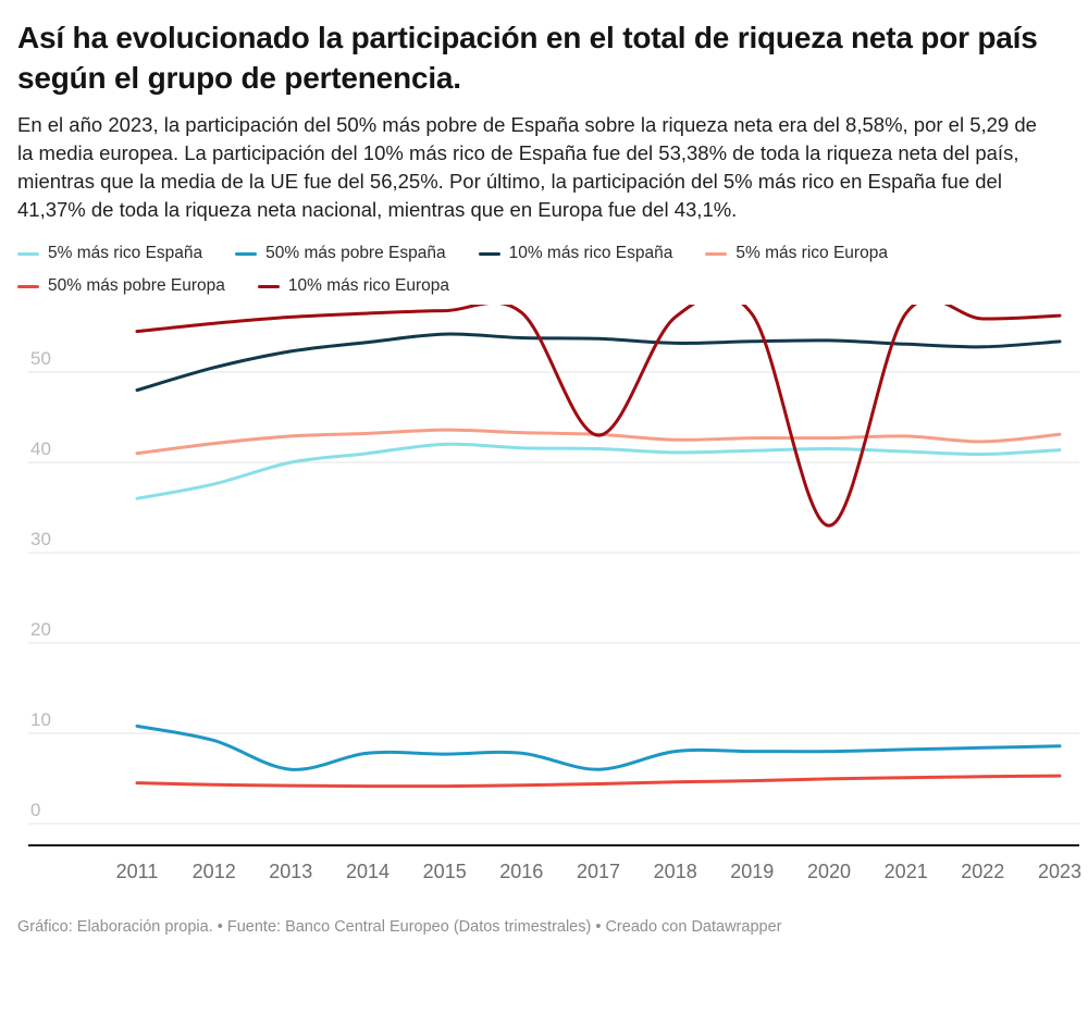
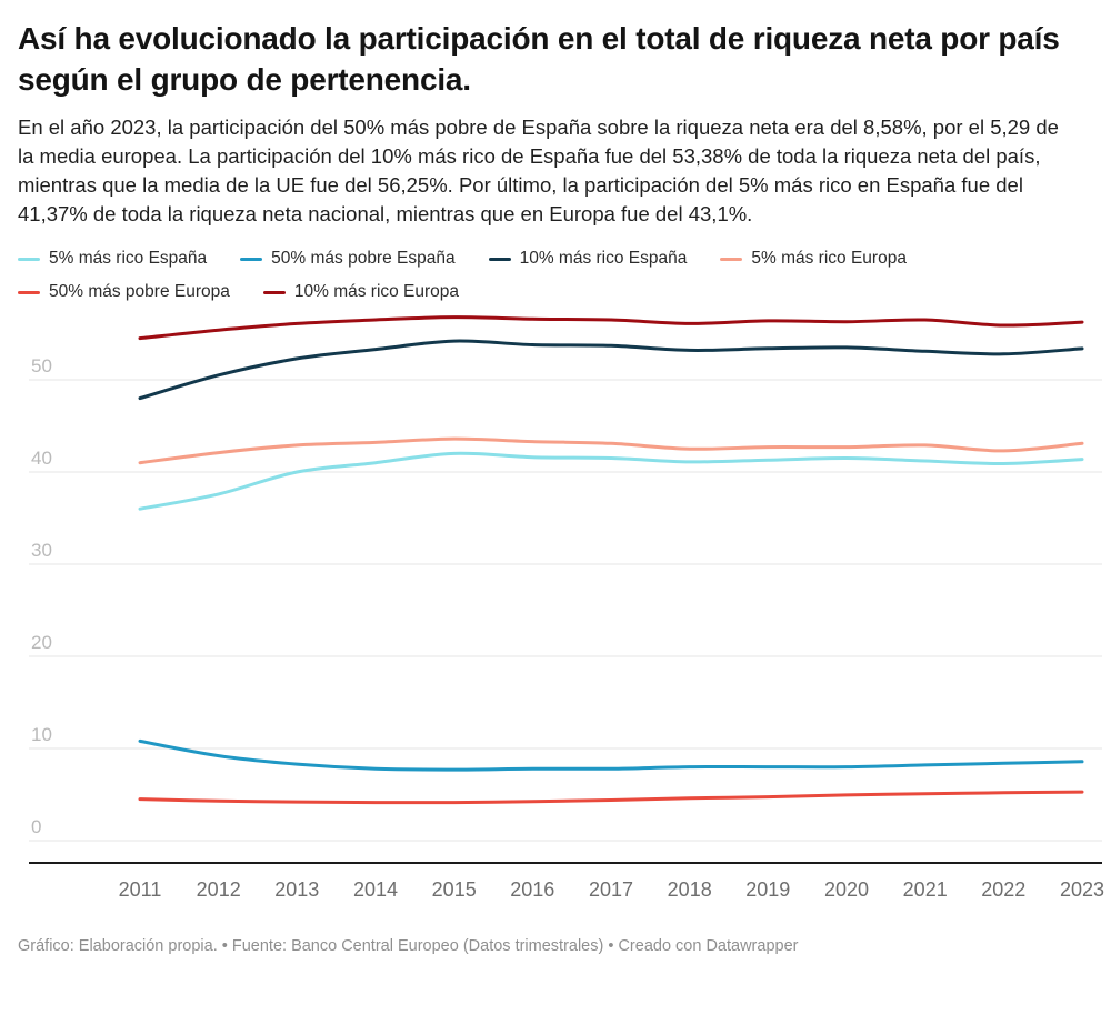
50% más pobre España/2013: 6 -> 8
50% más pobre España/2017: 6 -> 8
10% más rico Europa/2017: 43 -> 56
10% más rico Europa/2020: 33 -> 56
